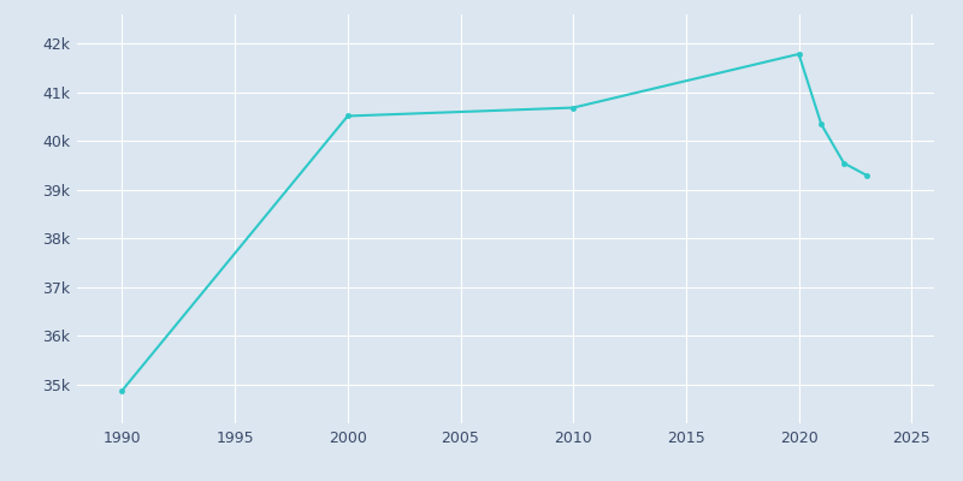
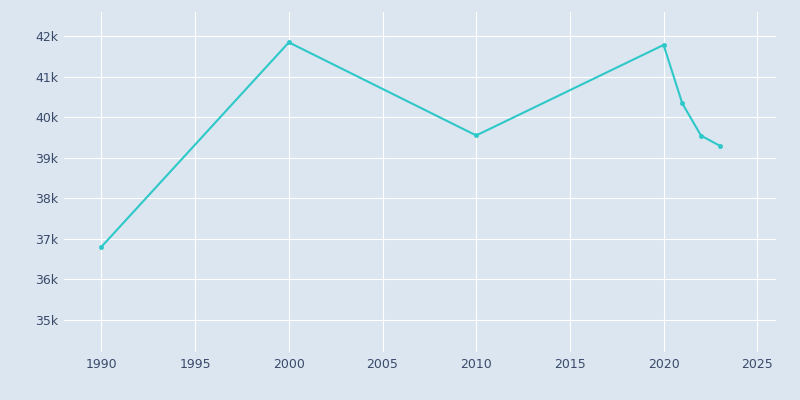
1990: 34.87k -> 36.80k
2000: 40.51k -> 41.85k
2010: 40.68k -> 39.55k
